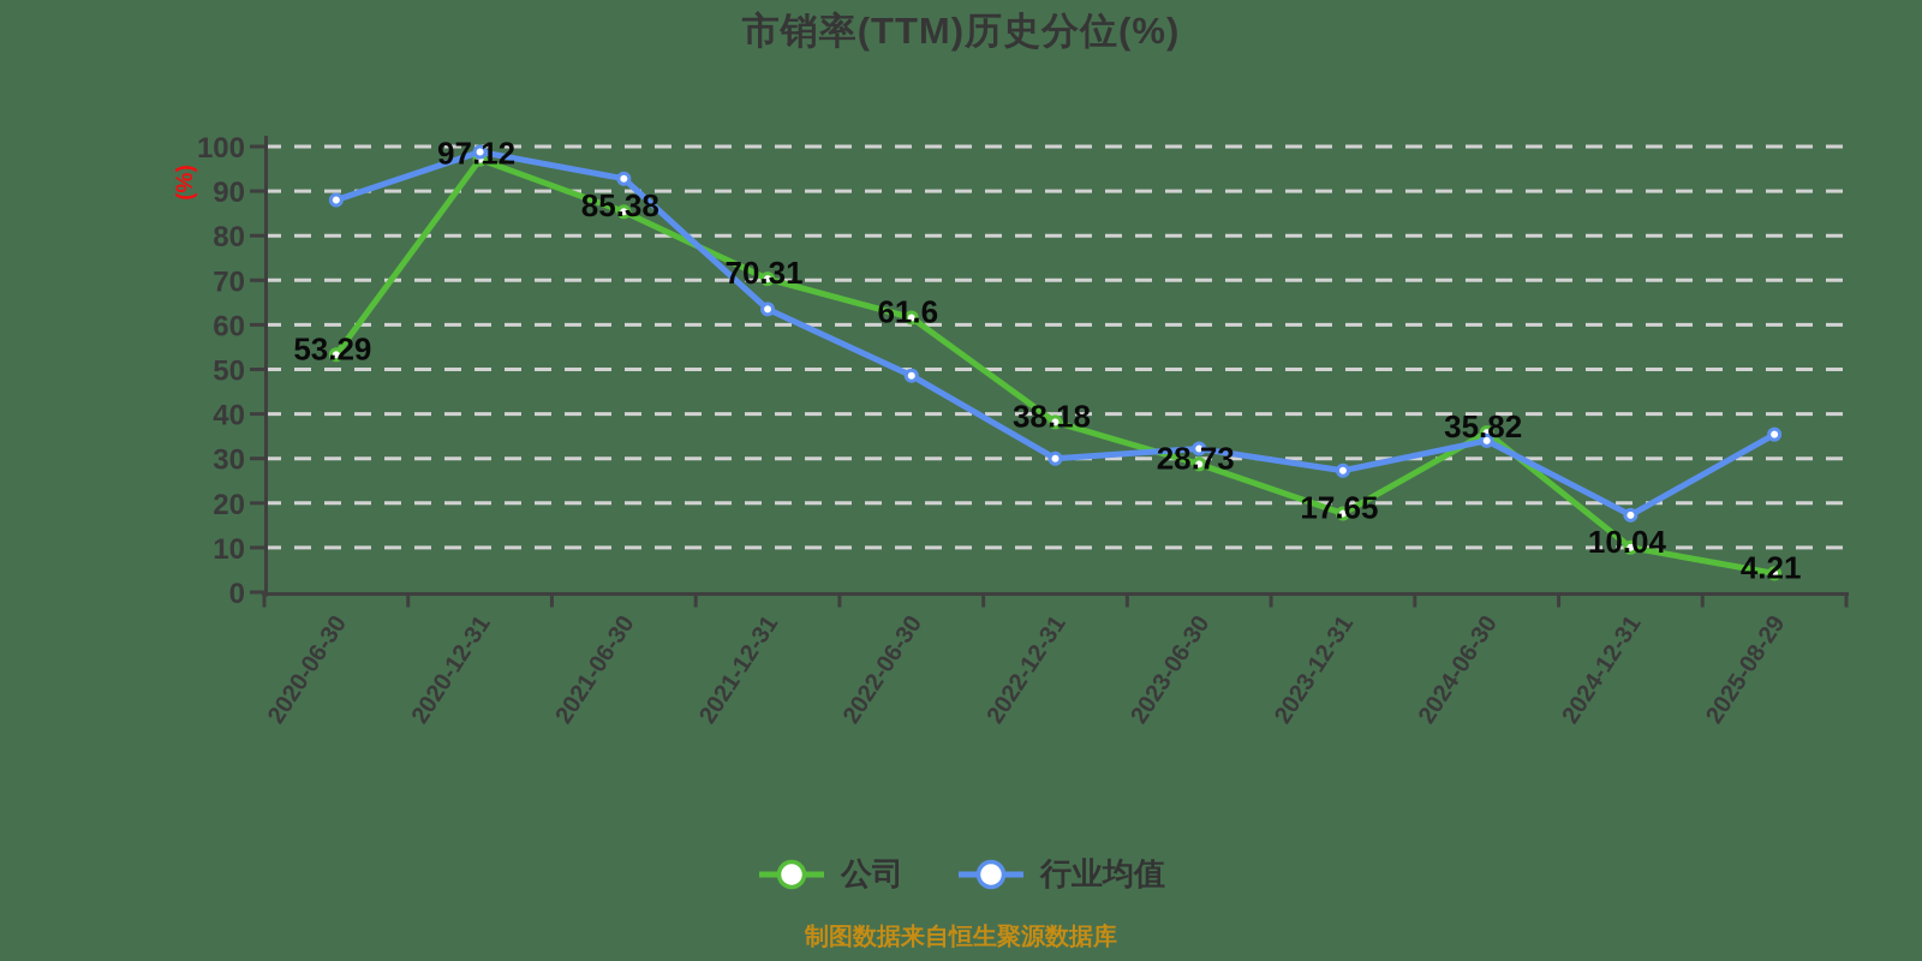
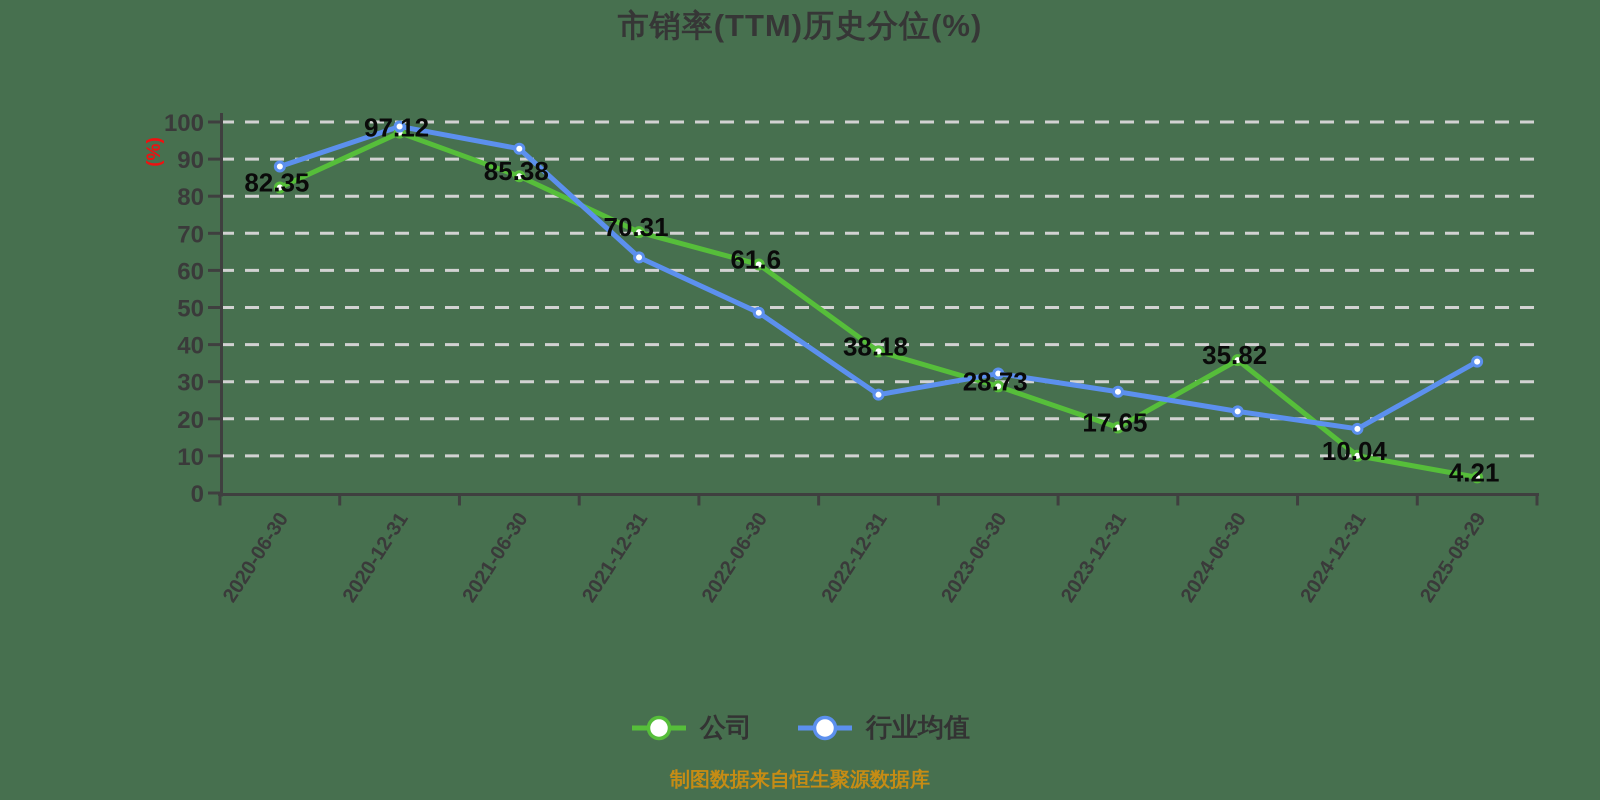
公司/2020-06-30: 53.29 -> 82.35
行业均值/2022-12-31: 30 -> 26
行业均值/2024-06-30: 34 -> 22
